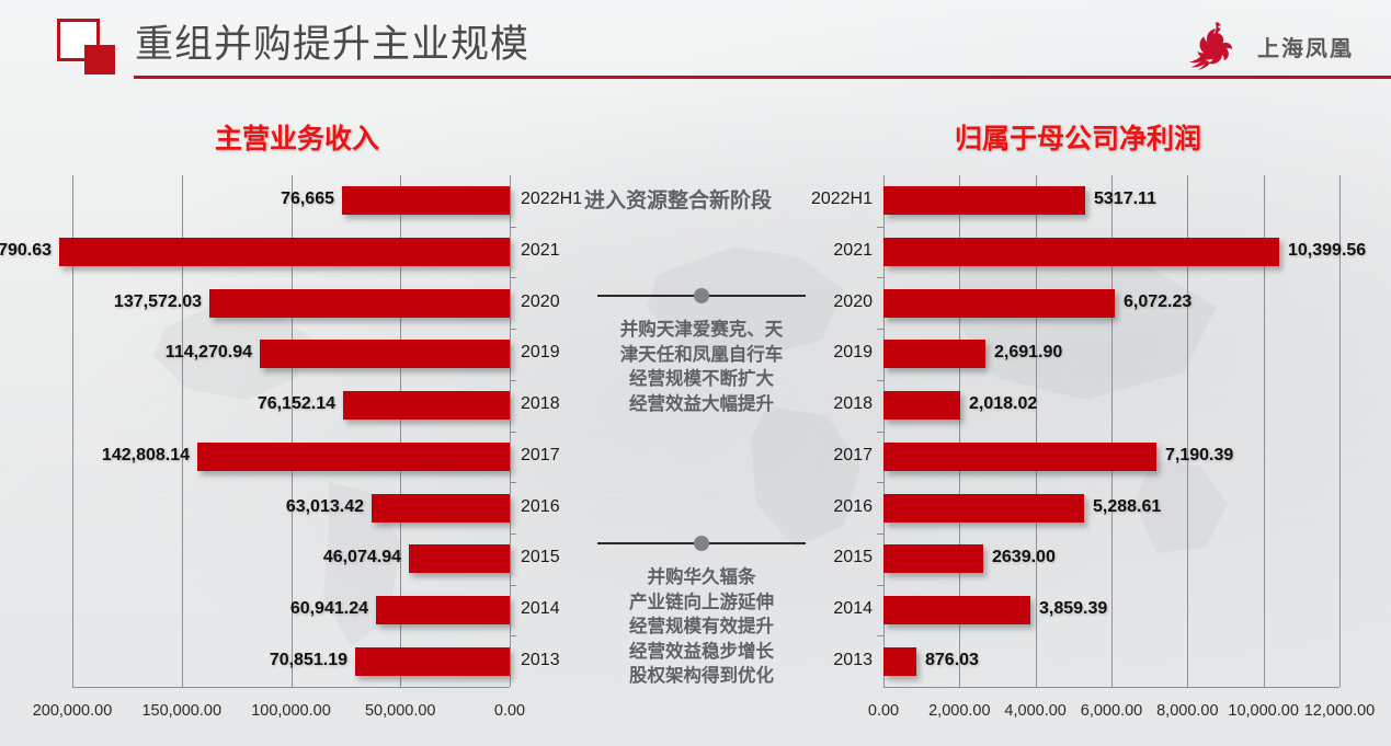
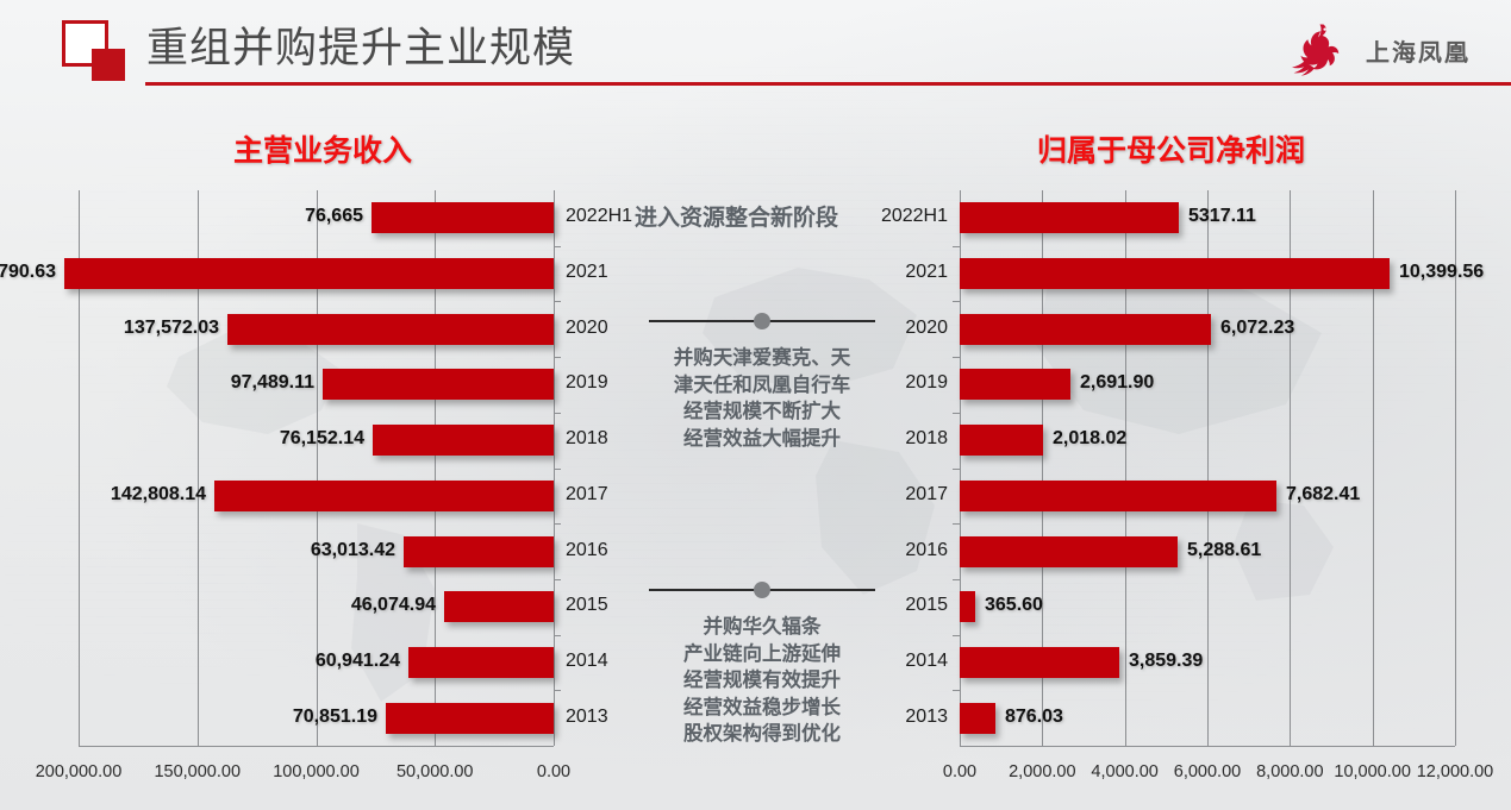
主营业务收入/2019: 114,270.94 -> 97,489.11
归属于母公司净利润/2017: 7,190.39 -> 7,682.41
归属于母公司净利润/2015: 2639.00 -> 365.60
